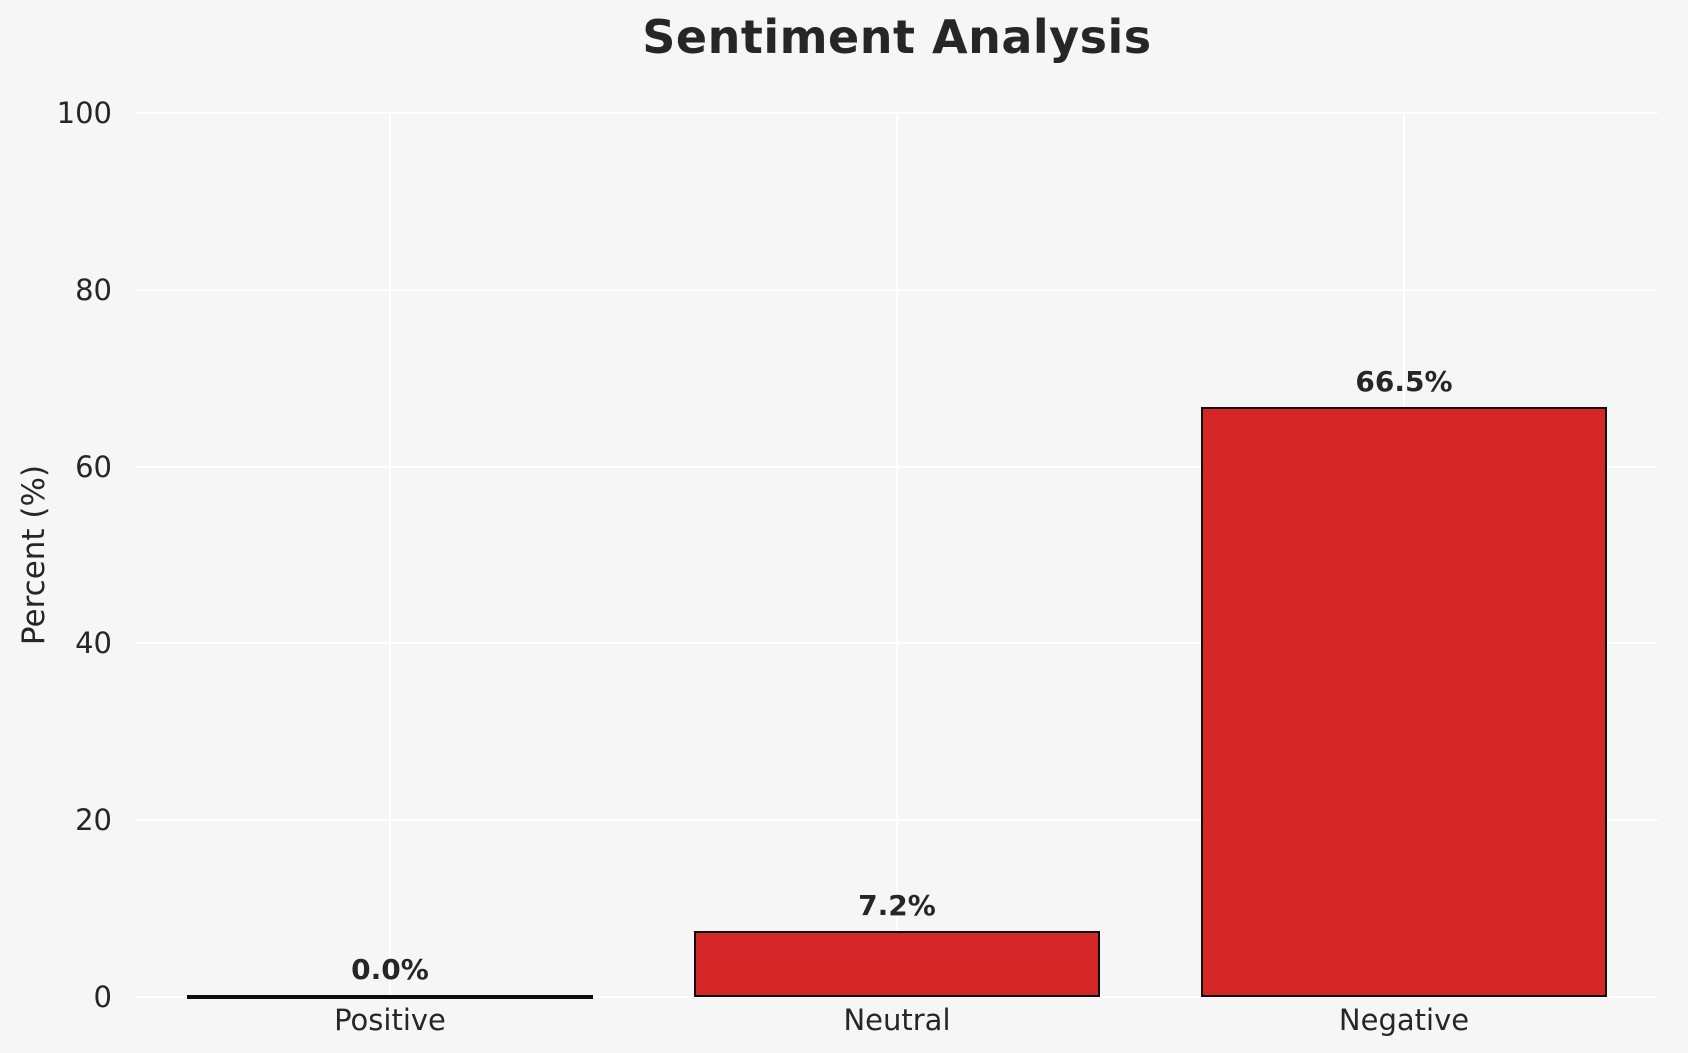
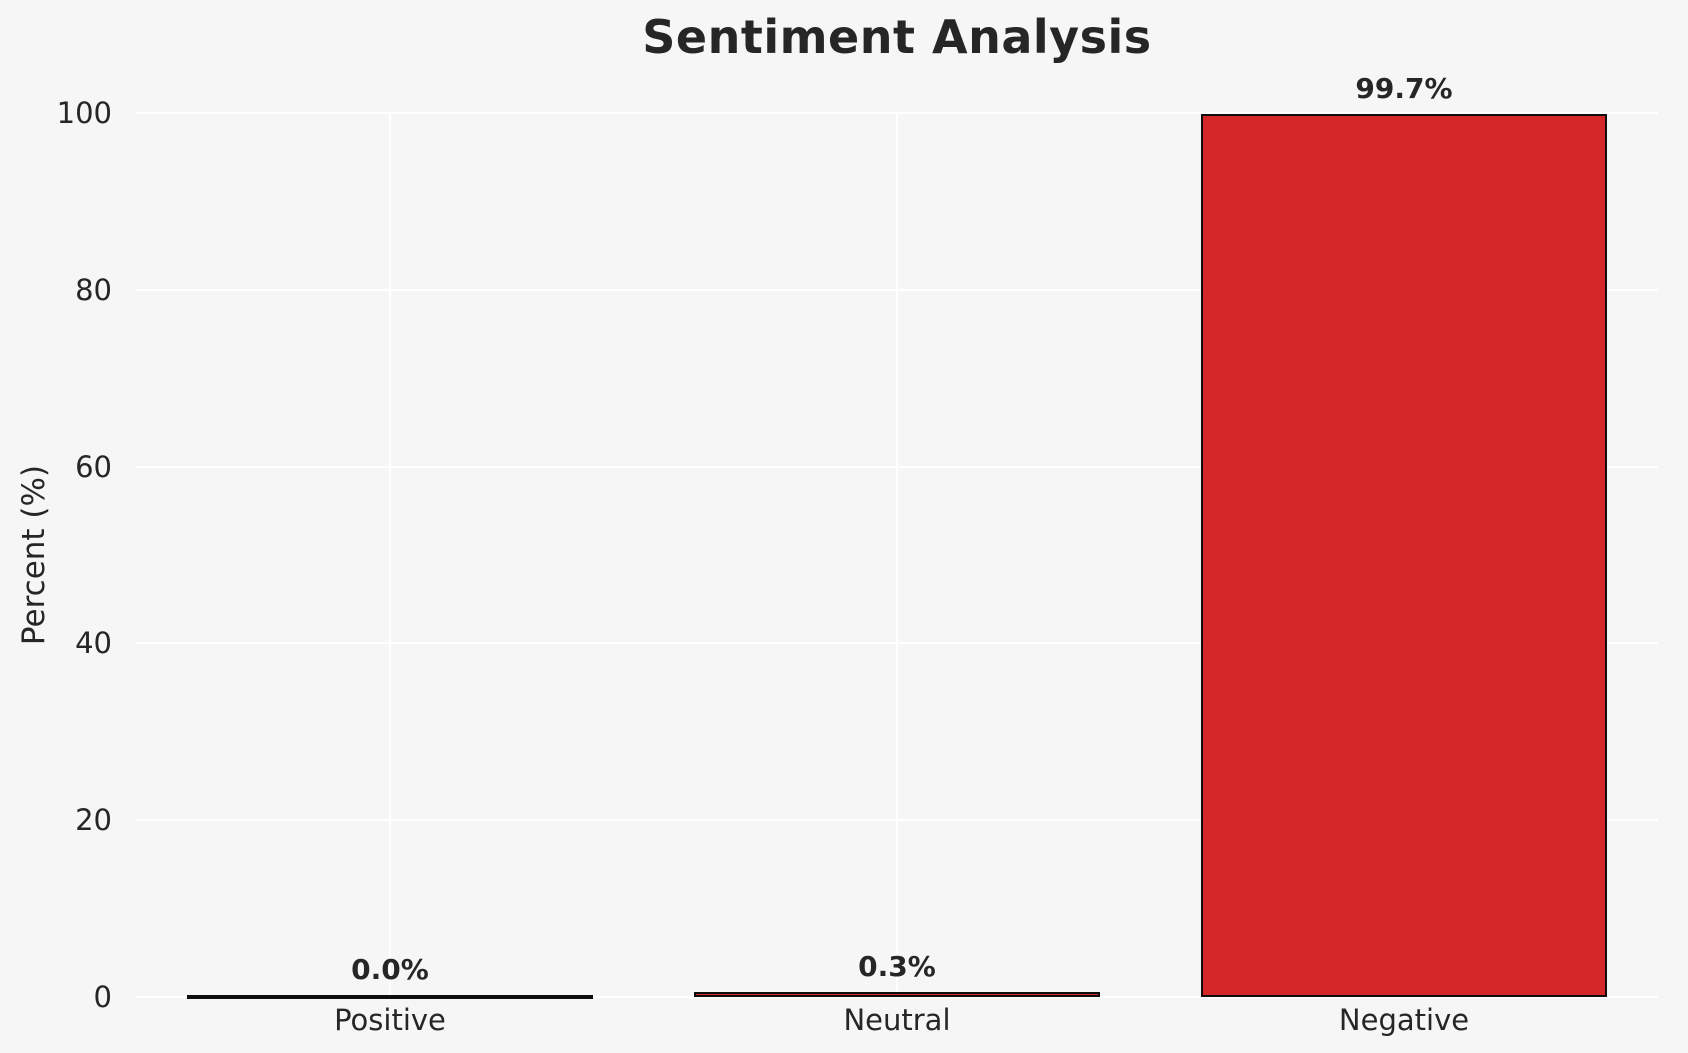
Neutral: 7.2% -> 0.3%
Negative: 66.5% -> 99.7%
